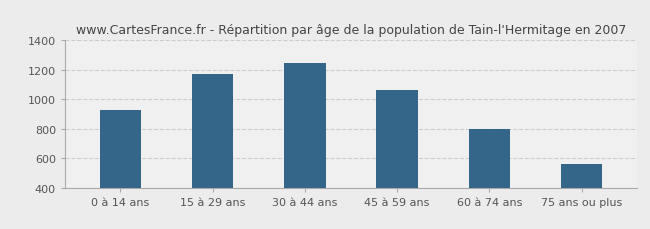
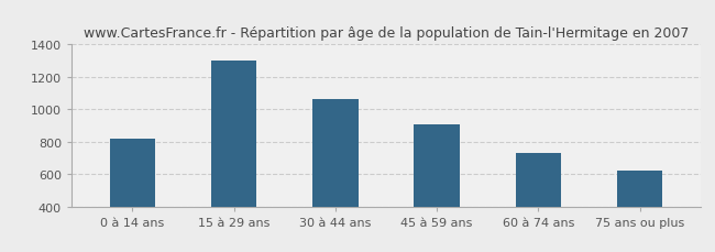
0 à 14 ans: 920 -> 820
15 à 29 ans: 1170 -> 1300
30 à 44 ans: 1240 -> 1060
45 à 59 ans: 1060 -> 910
60 à 74 ans: 800 -> 730
75 ans ou plus: 560 -> 620
